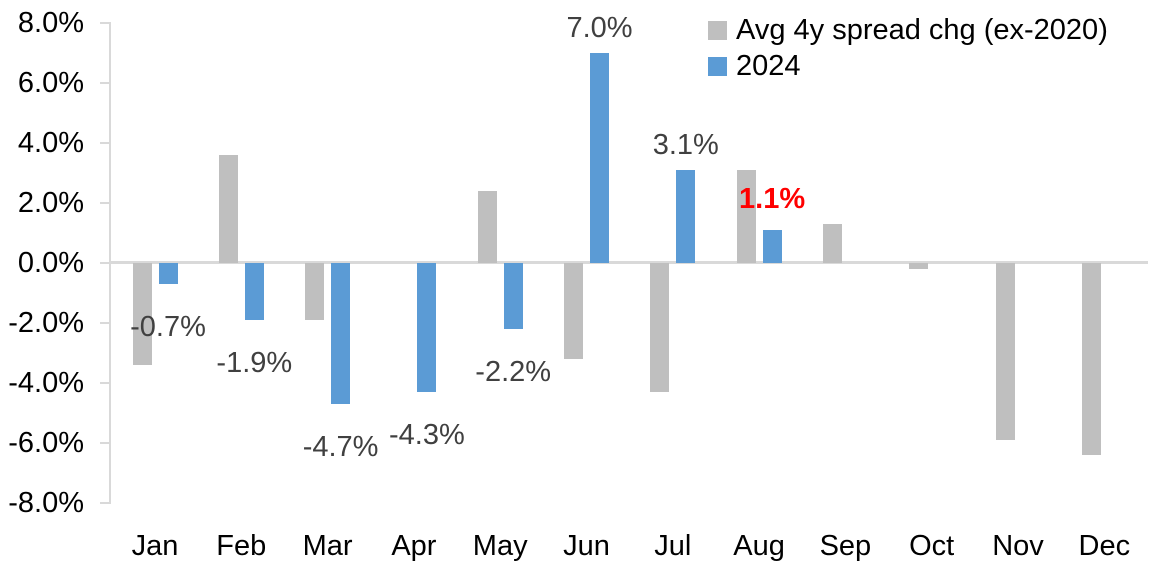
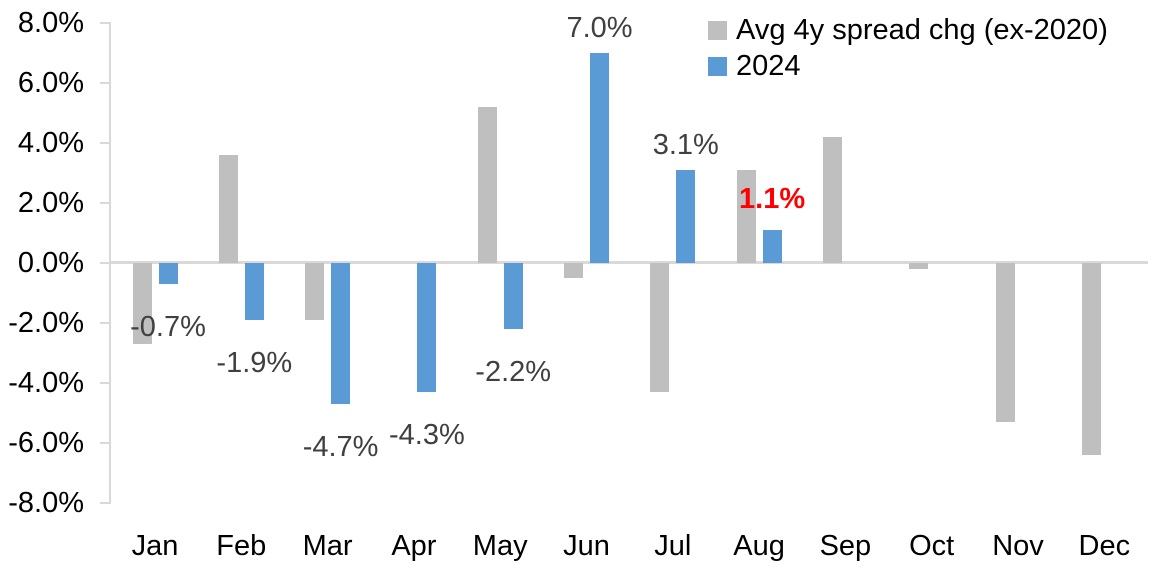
Avg 4y spread chg (ex-2020)/Jan: -3.4% -> -2.7%
Avg 4y spread chg (ex-2020)/May: 2.4% -> 5.2%
Avg 4y spread chg (ex-2020)/Jun: -3.2% -> -0.5%
Avg 4y spread chg (ex-2020)/Sep: 1.3% -> 4.2%
Avg 4y spread chg (ex-2020)/Nov: -5.9% -> -5.3%
